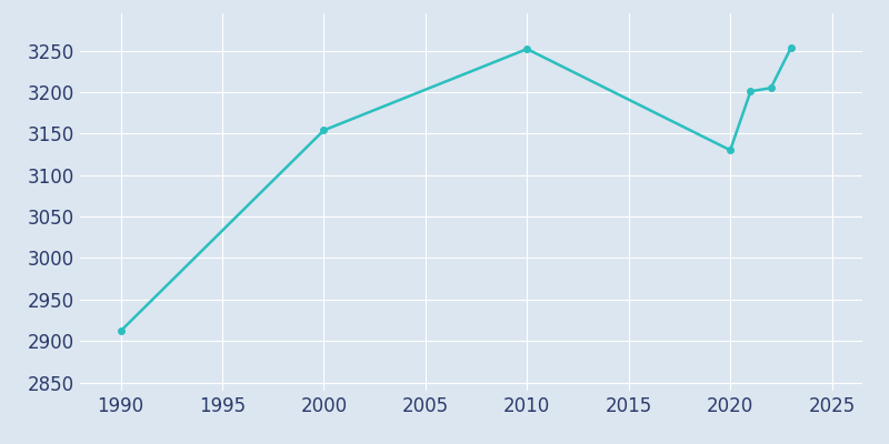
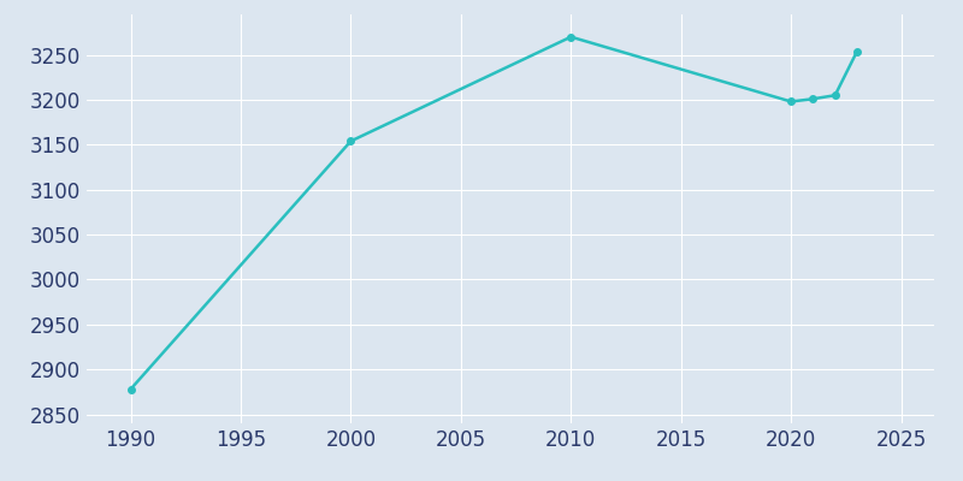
1990: 2912 -> 2878
2010: 3252 -> 3270
2020: 3130 -> 3198
